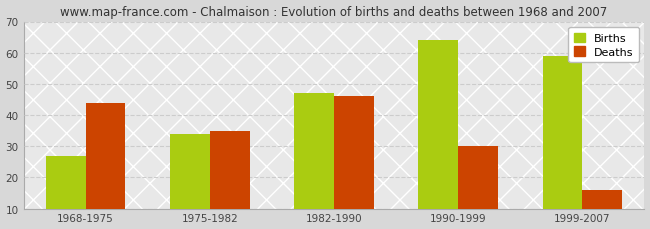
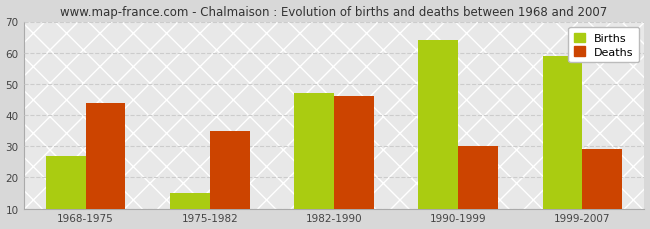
Births/1975-1982: 34 -> 15
Deaths/1999-2007: 16 -> 29
